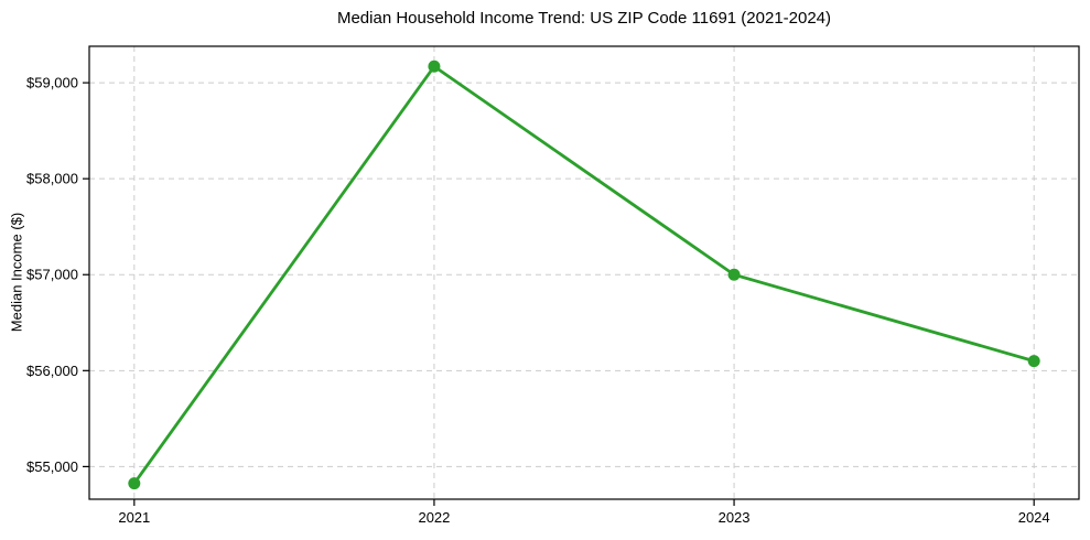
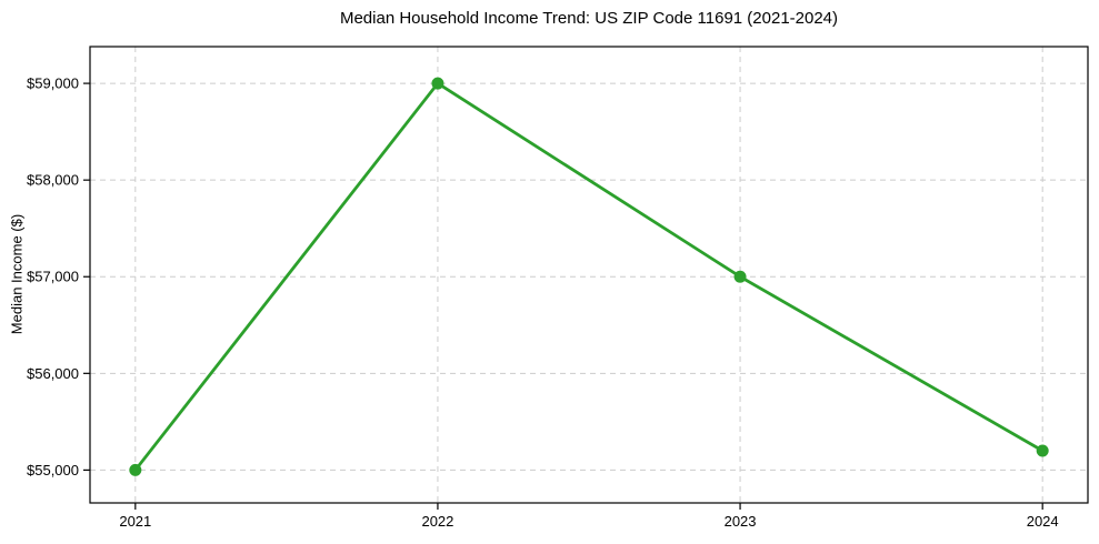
2021: $54800 -> $55000
2022: $59200 -> $59000
2024: $56100 -> $55200
